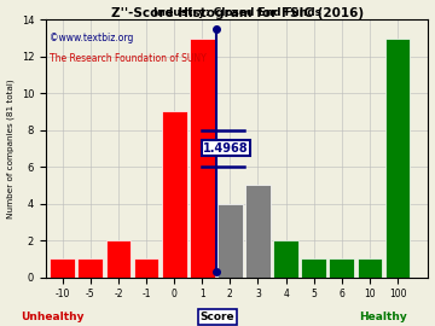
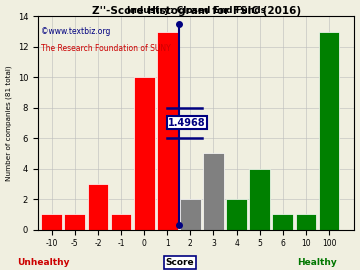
-2: 2 -> 3
0: 9 -> 10
2: 4 -> 2
5: 1 -> 4
